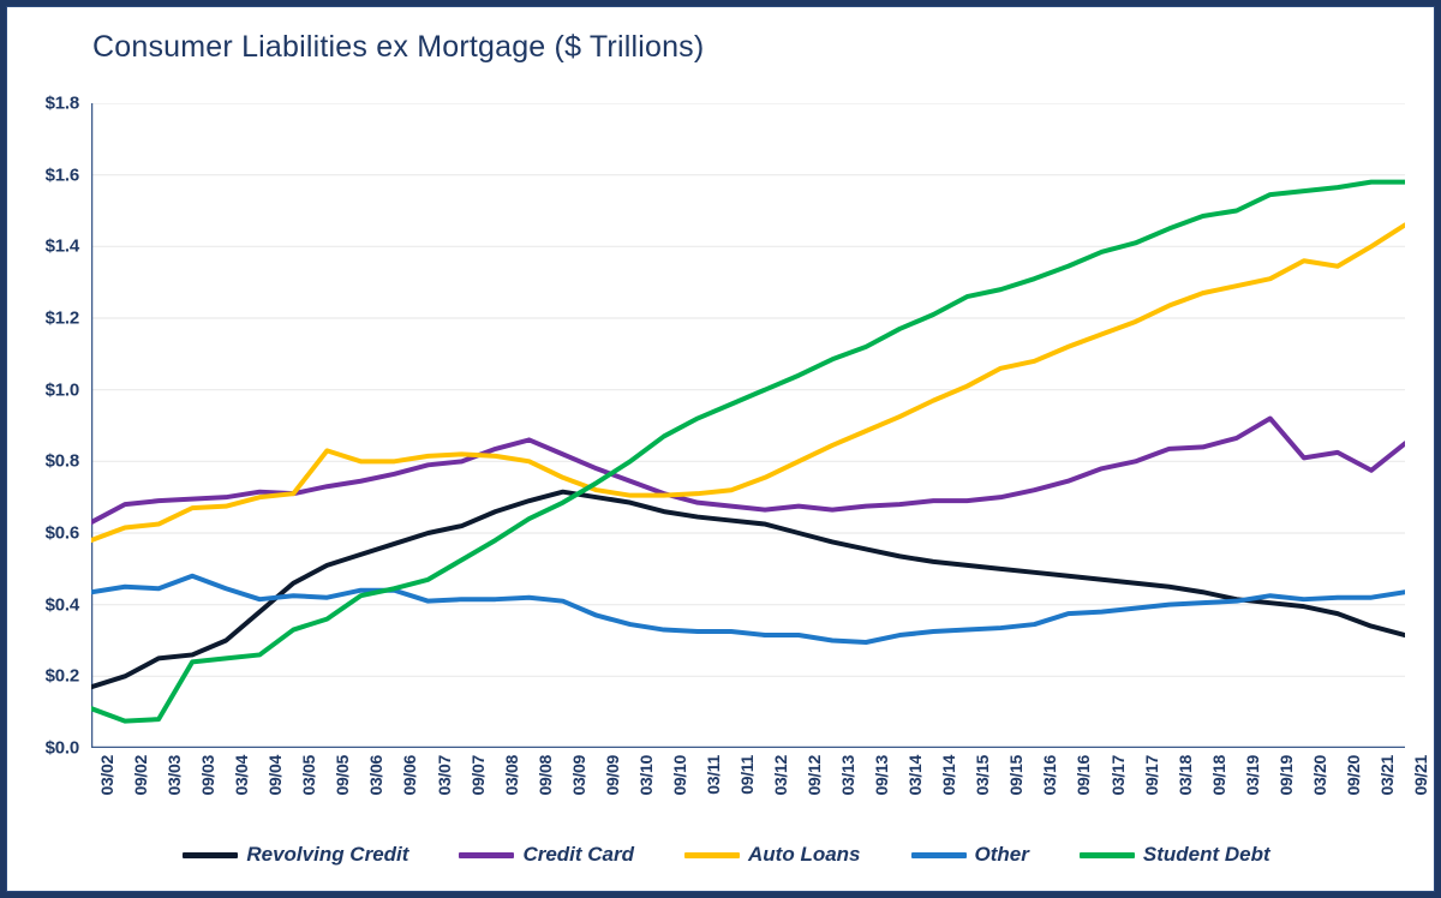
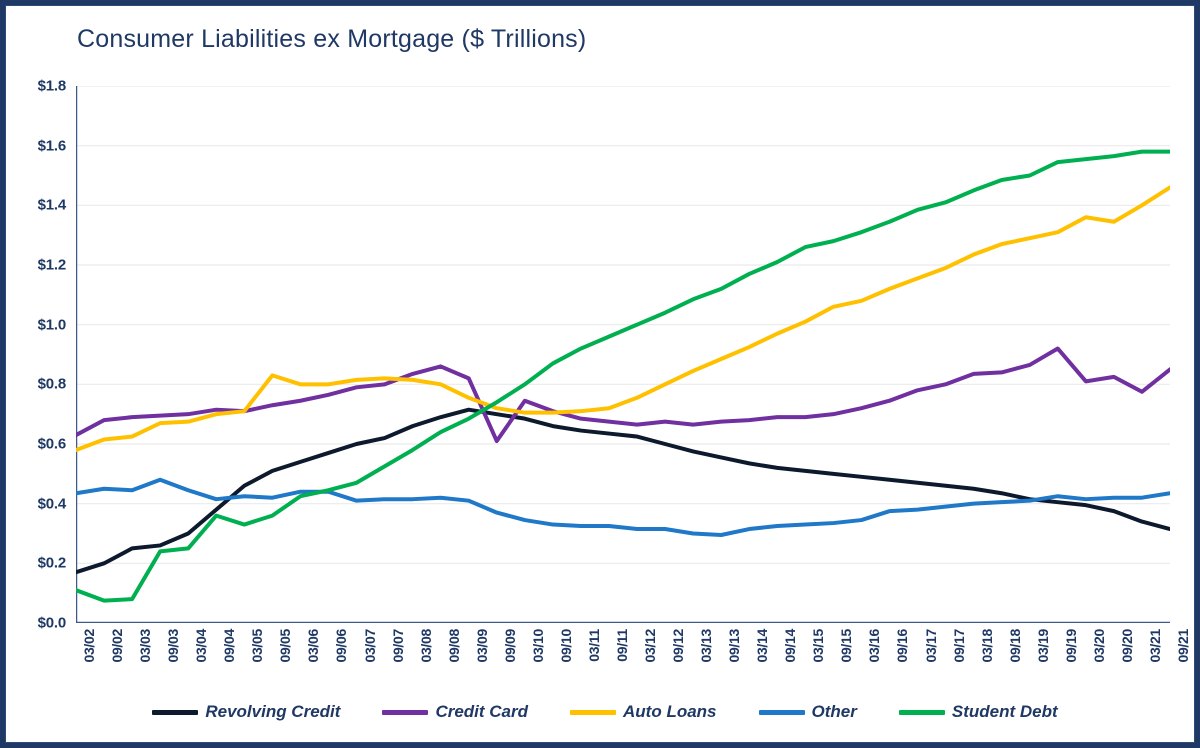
Student Debt/09/04: $0.26 -> $0.36
Credit Card/09/09: $0.78 -> $0.61
